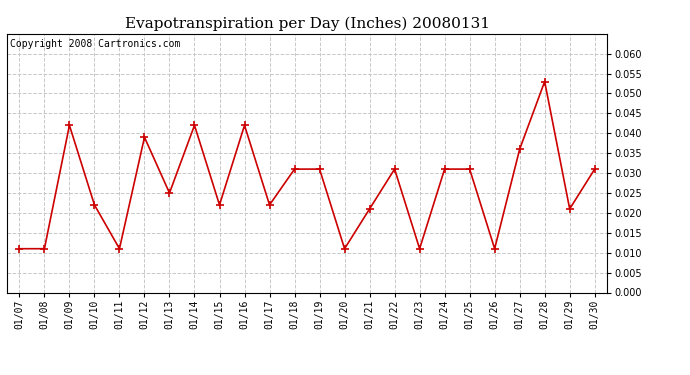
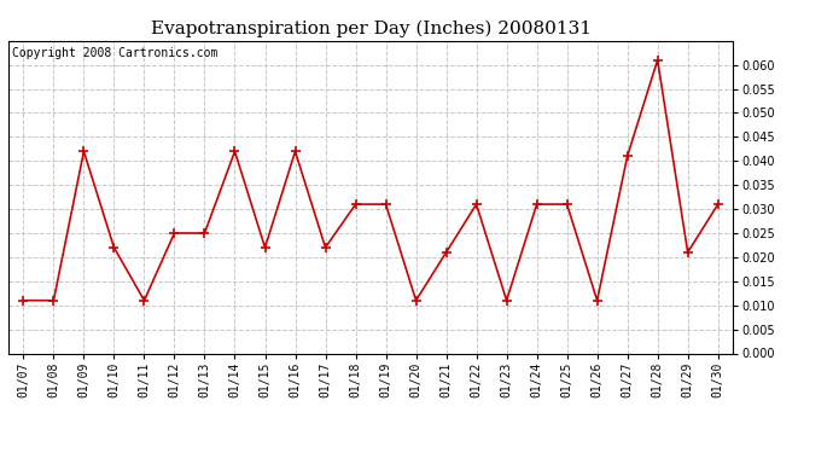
01/12: 0.039 -> 0.025
01/27: 0.036 -> 0.041
01/28: 0.053 -> 0.061
